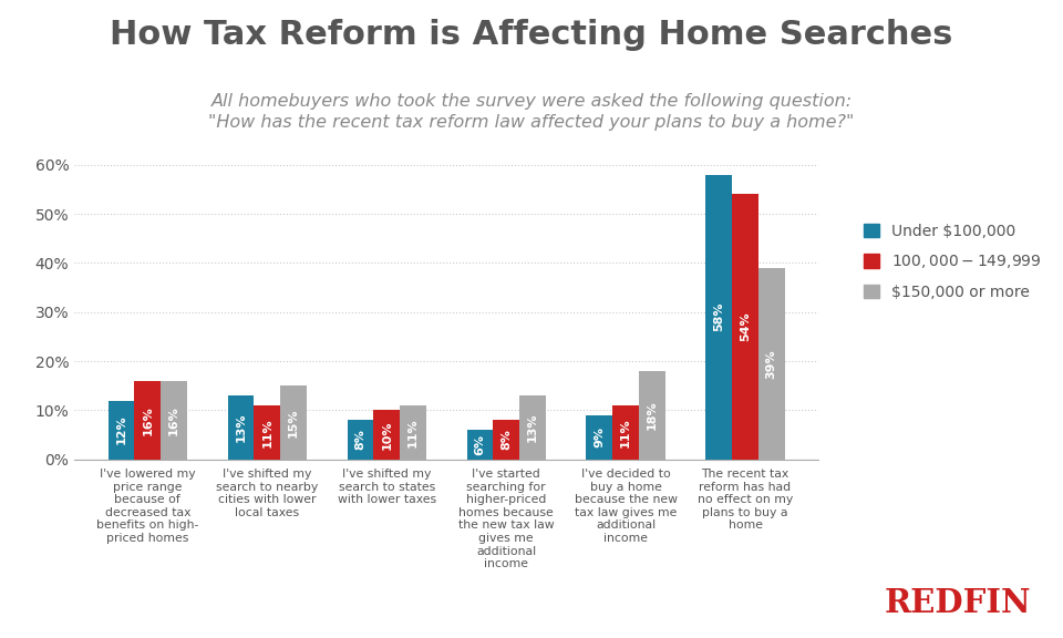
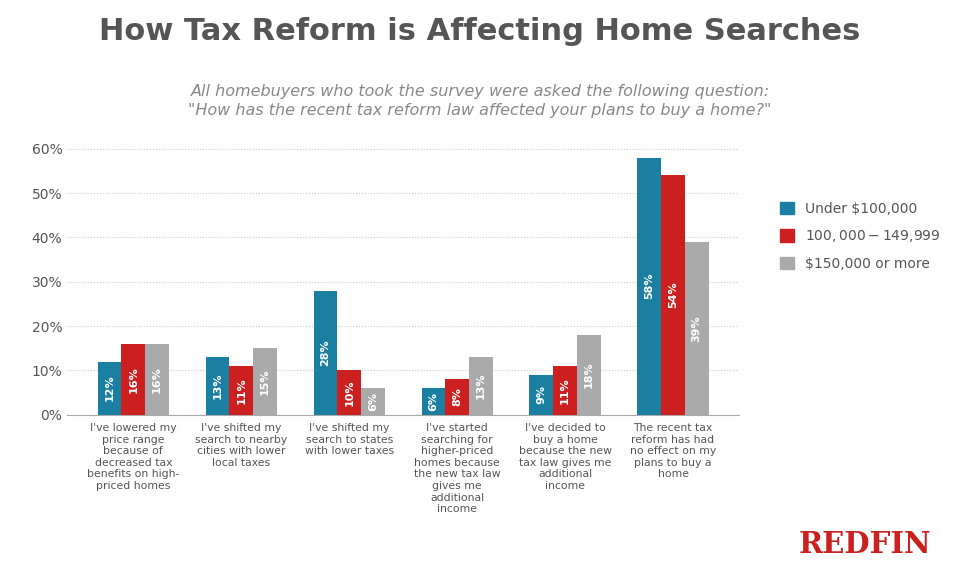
Under $100,000/I've shifted my search to states with lower taxes: 8% -> 28%
$150,000 or more/I've shifted my search to states with lower taxes: 11% -> 6%
